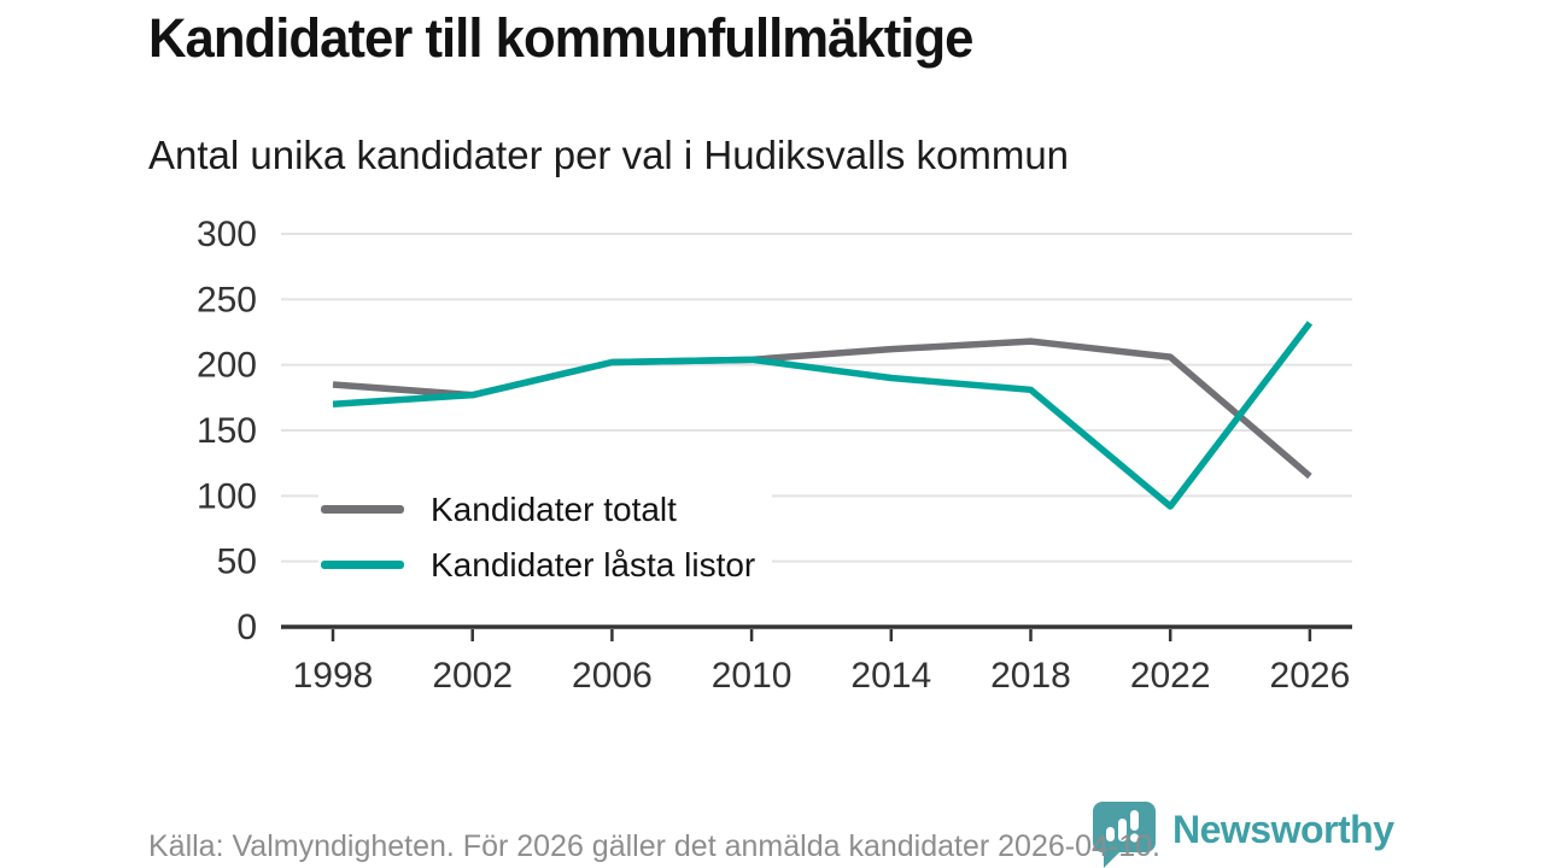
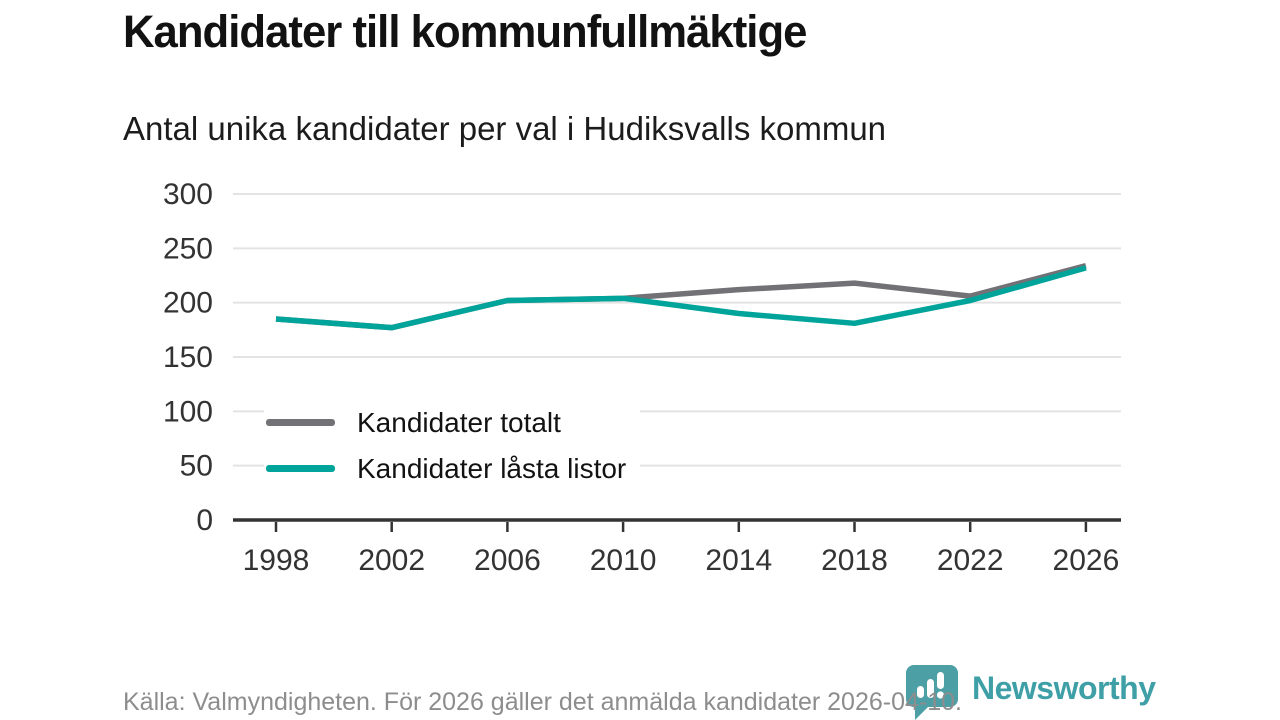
Kandidater låsta listor/1998: 170 -> 185
Kandidater låsta listor/2022: 92 -> 202
Kandidater totalt/2026: 115 -> 234
